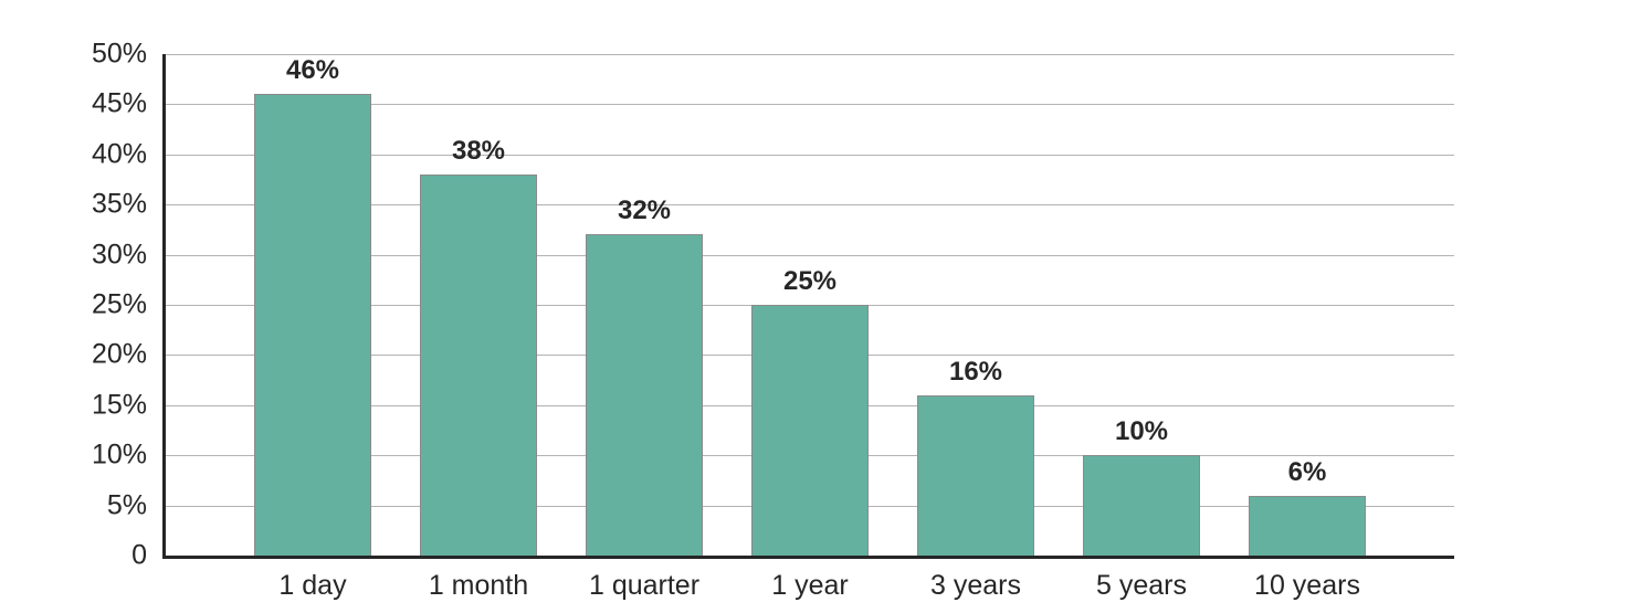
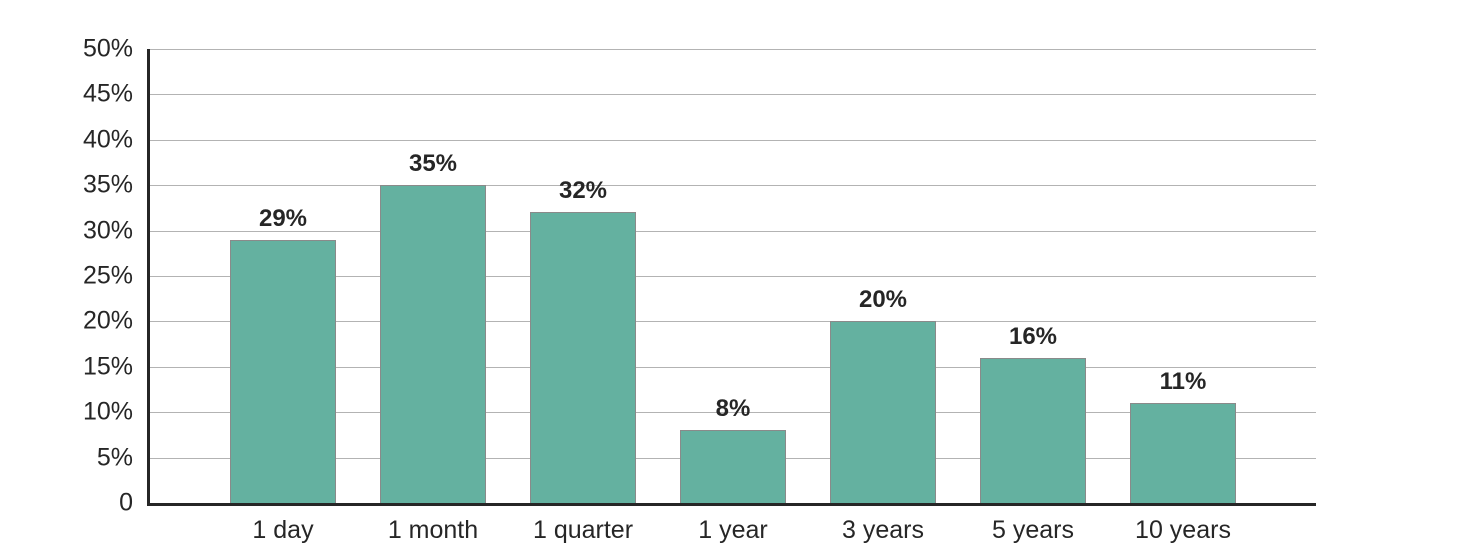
1 day: 46% -> 29%
1 month: 38% -> 35%
1 year: 25% -> 8%
3 years: 16% -> 20%
5 years: 10% -> 16%
10 years: 6% -> 11%
